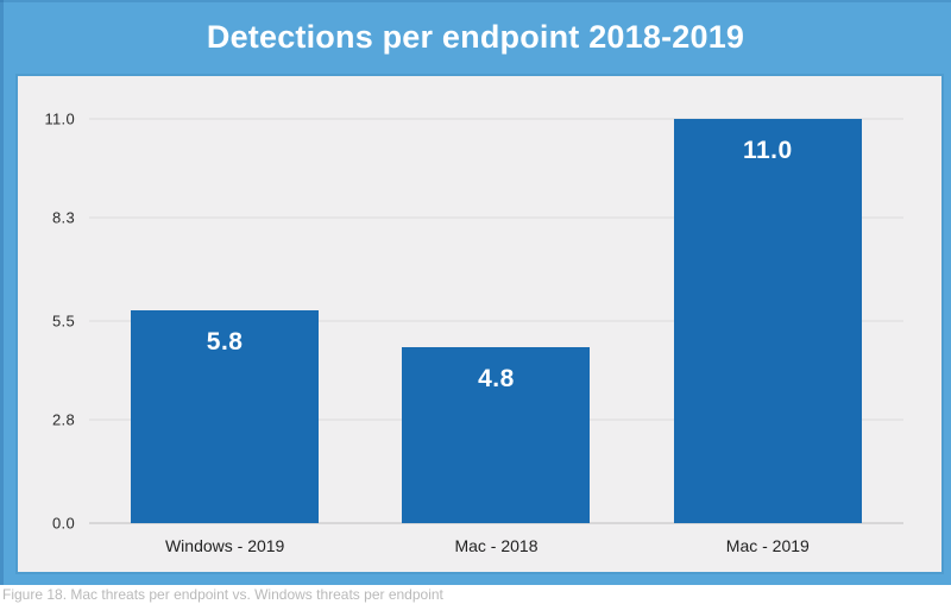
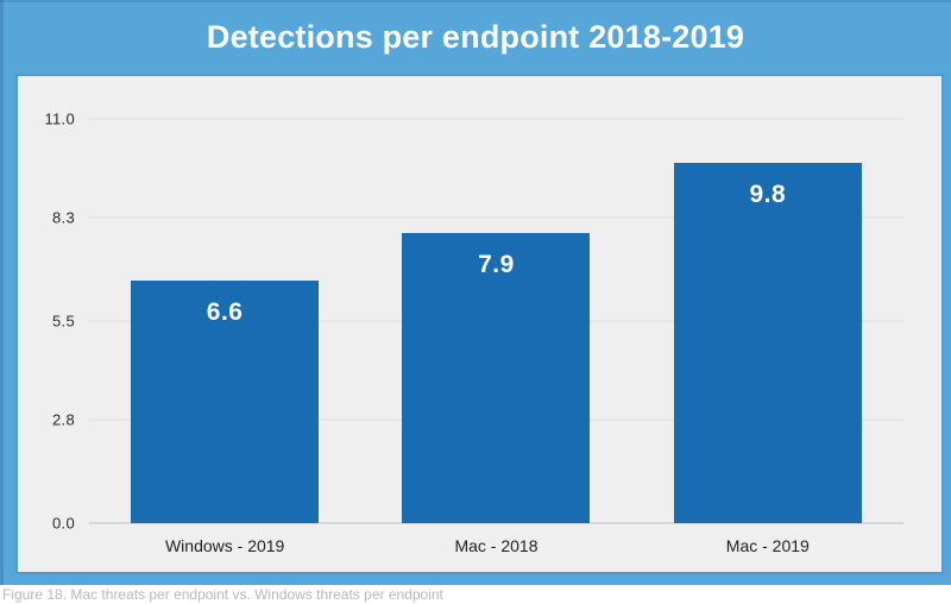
Windows - 2019: 5.8 -> 6.6
Mac - 2018: 4.8 -> 7.9
Mac - 2019: 11.0 -> 9.8
